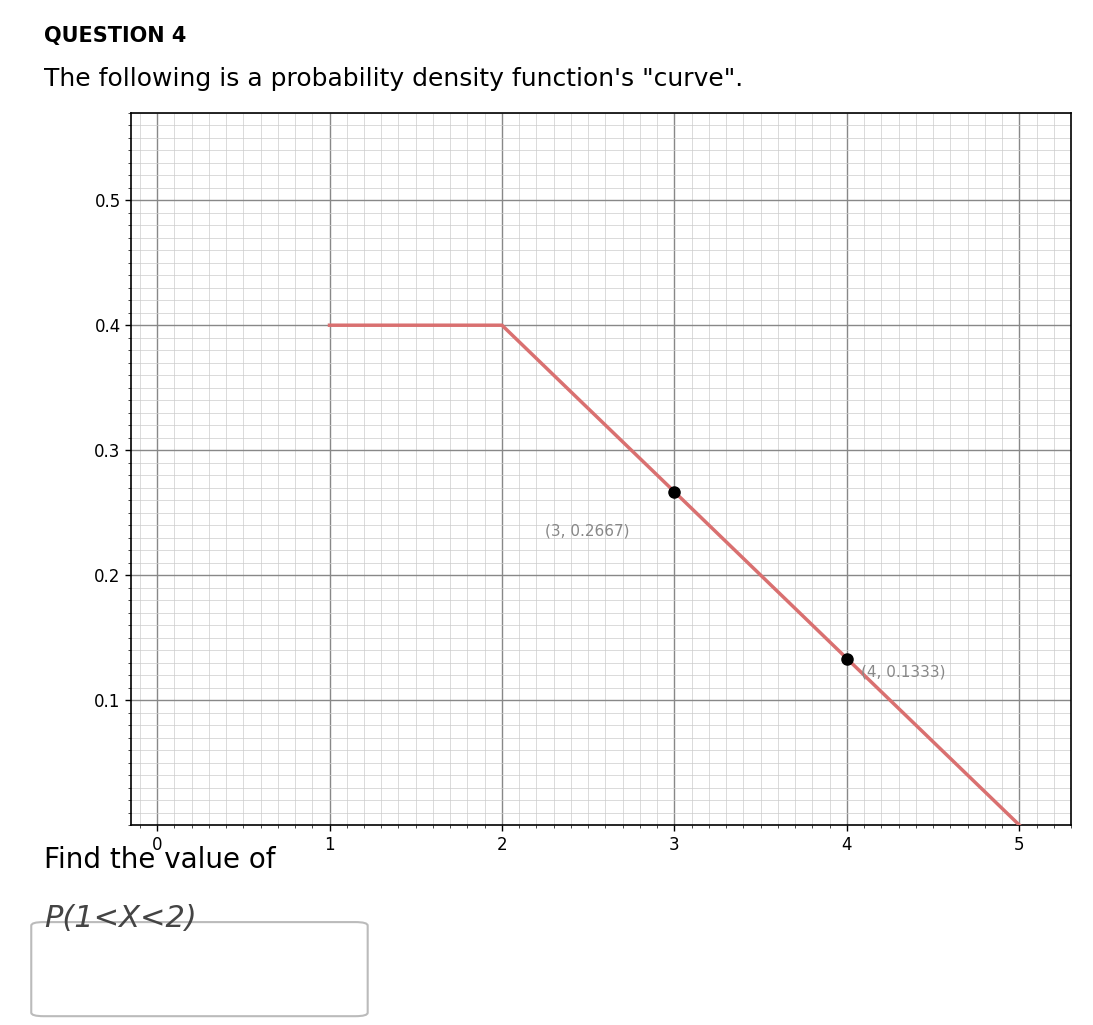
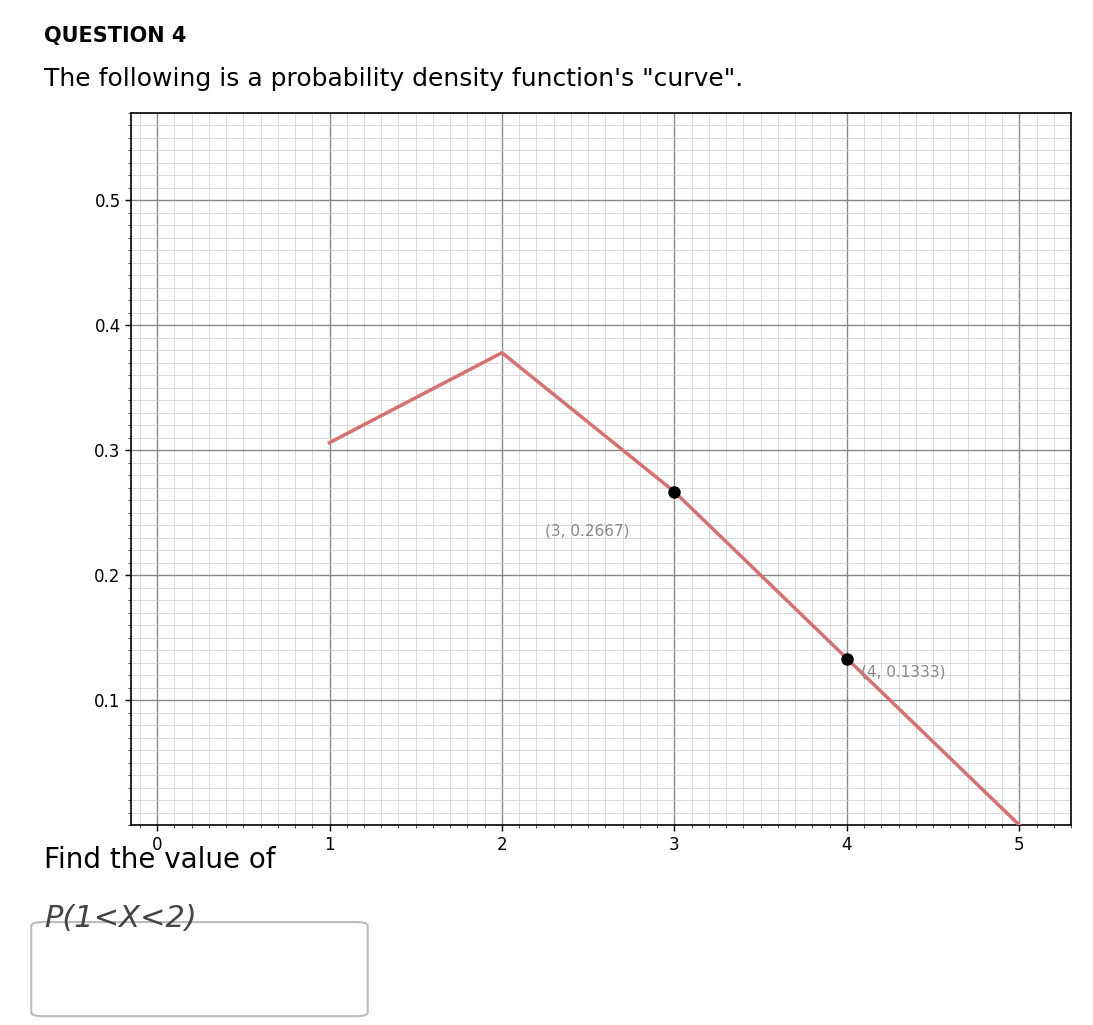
1: 0.400 -> 0.306
2: 0.400 -> 0.378
